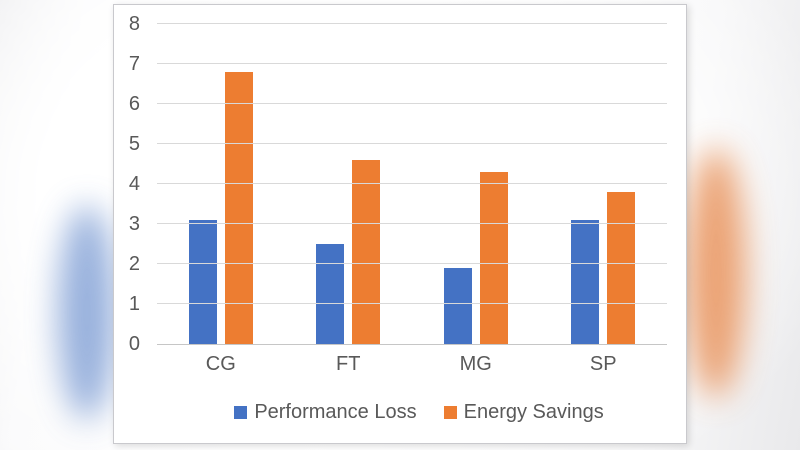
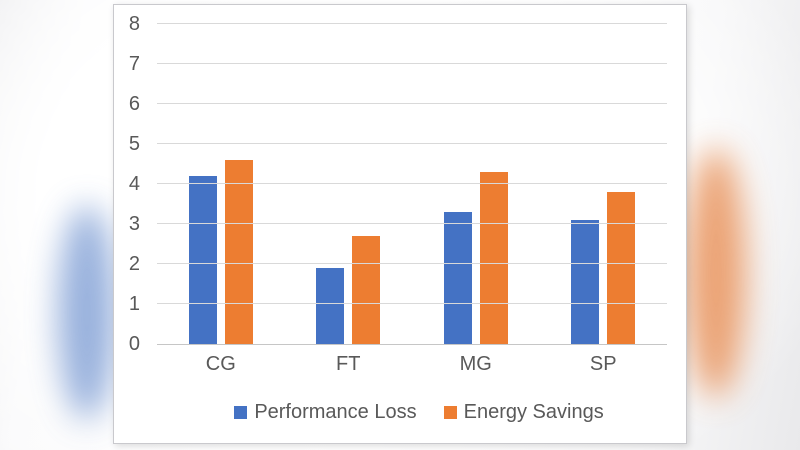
Performance Loss/CG: 3.1 -> 4.2
Energy Savings/CG: 6.8 -> 4.6
Performance Loss/FT: 2.5 -> 1.9
Energy Savings/FT: 4.6 -> 2.7
Performance Loss/MG: 1.9 -> 3.3
